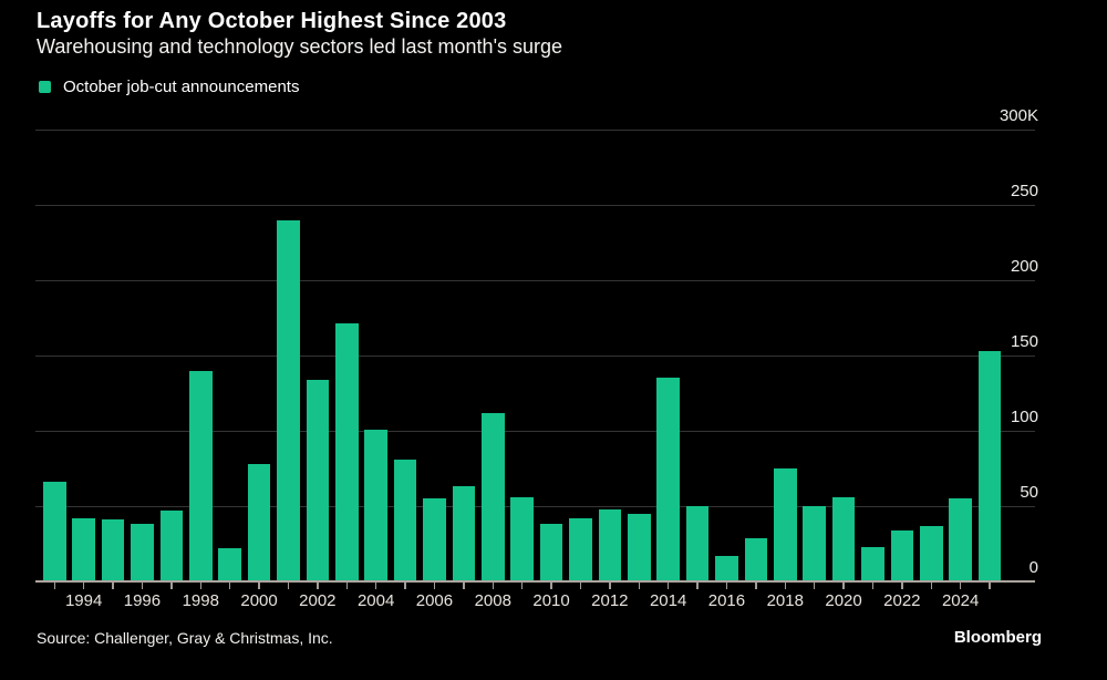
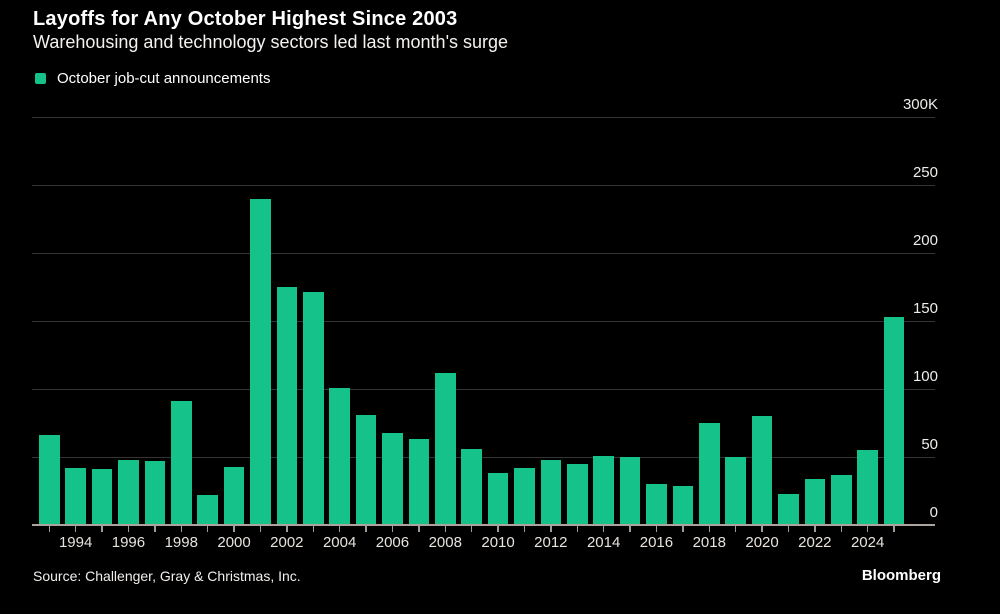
1996: 38K -> 48K
1998: 140K -> 91K
2000: 78K -> 43K
2002: 134K -> 175K
2006: 55K -> 68K
2014: 135K -> 51K
2016: 17K -> 30K
2020: 56K -> 80K
